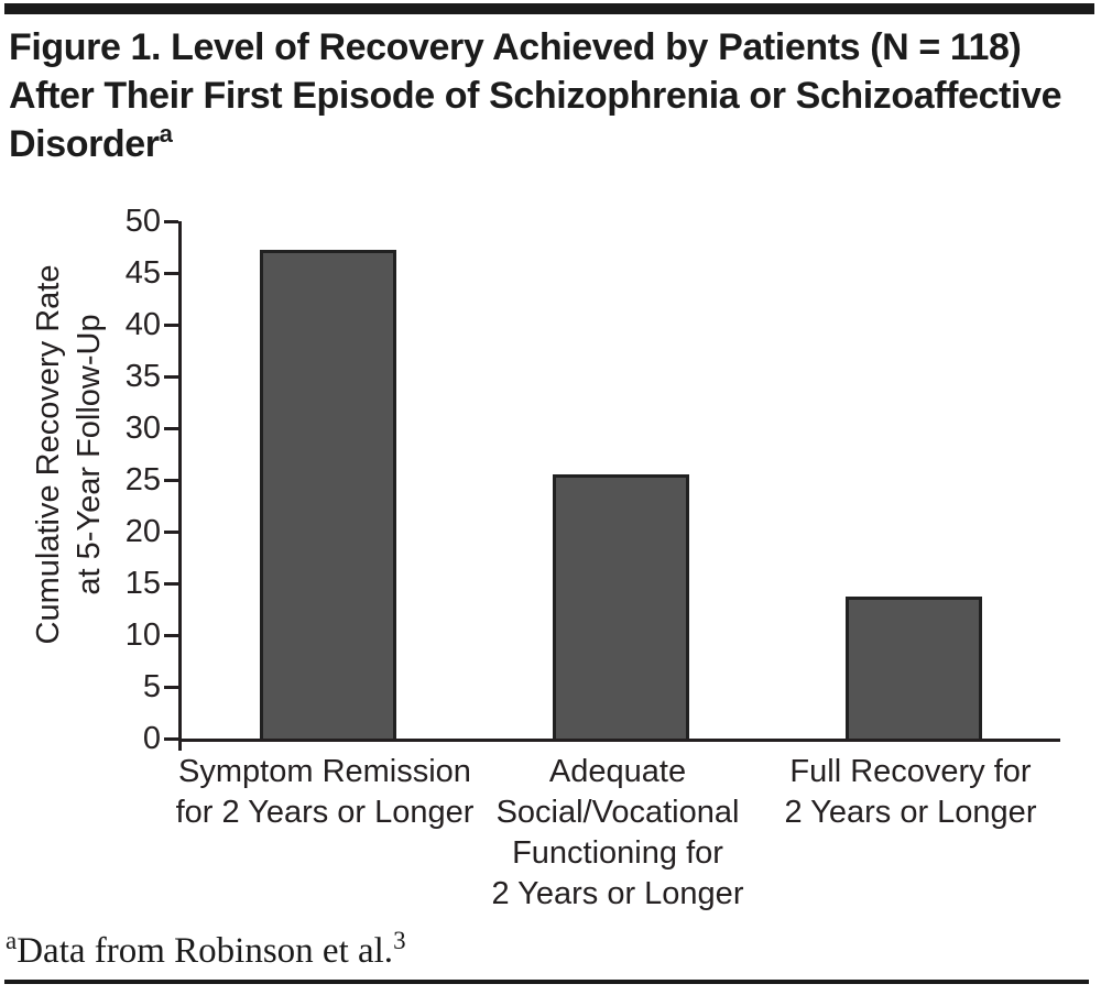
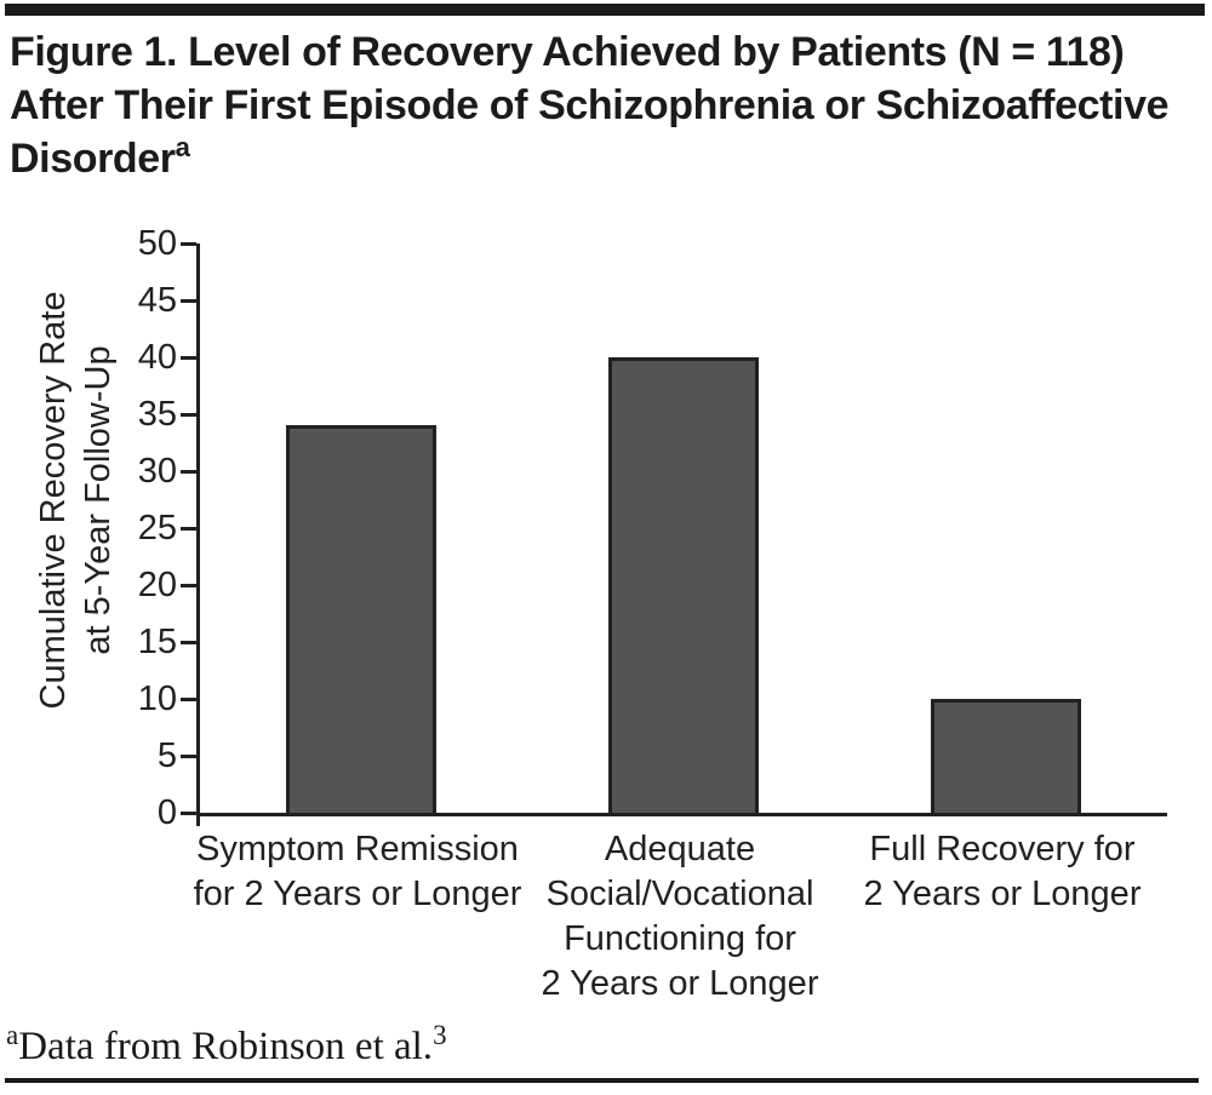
Symptom Remission for 2 Years or Longer: 47 -> 34
Adequate Social/Vocational Functioning for 2 Years or Longer: 26 -> 40
Full Recovery for 2 Years or Longer: 14 -> 10
